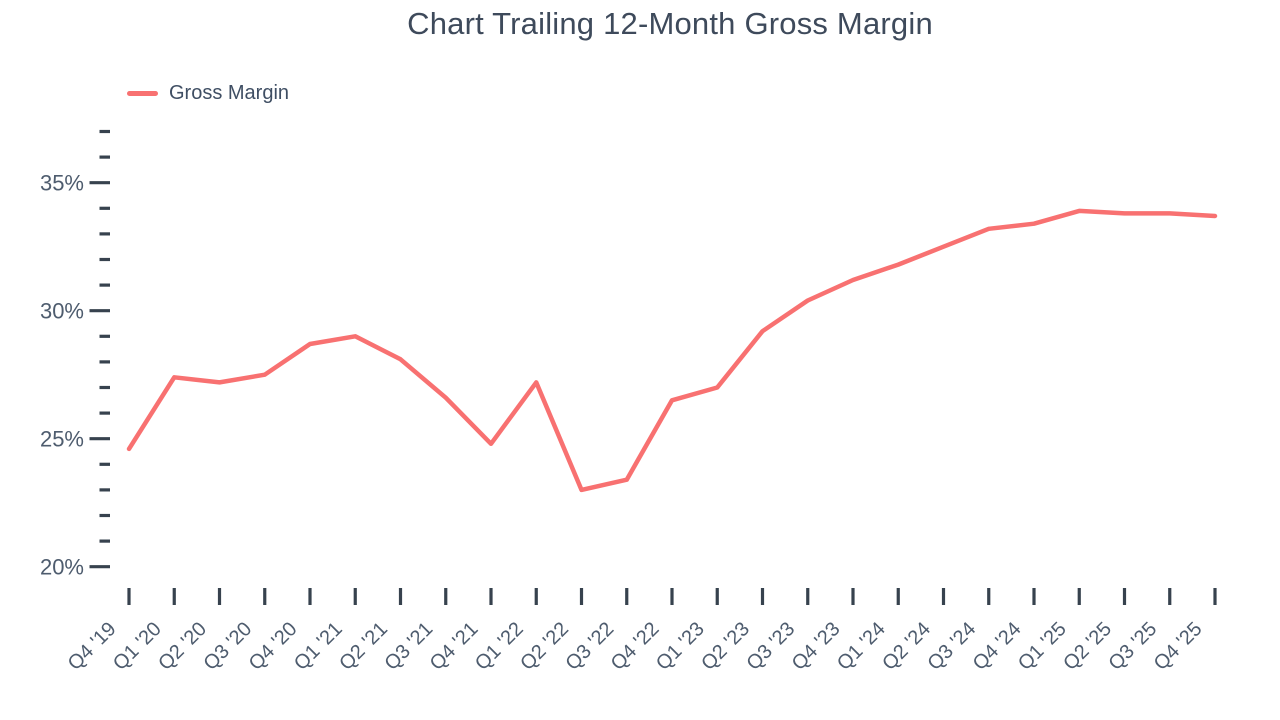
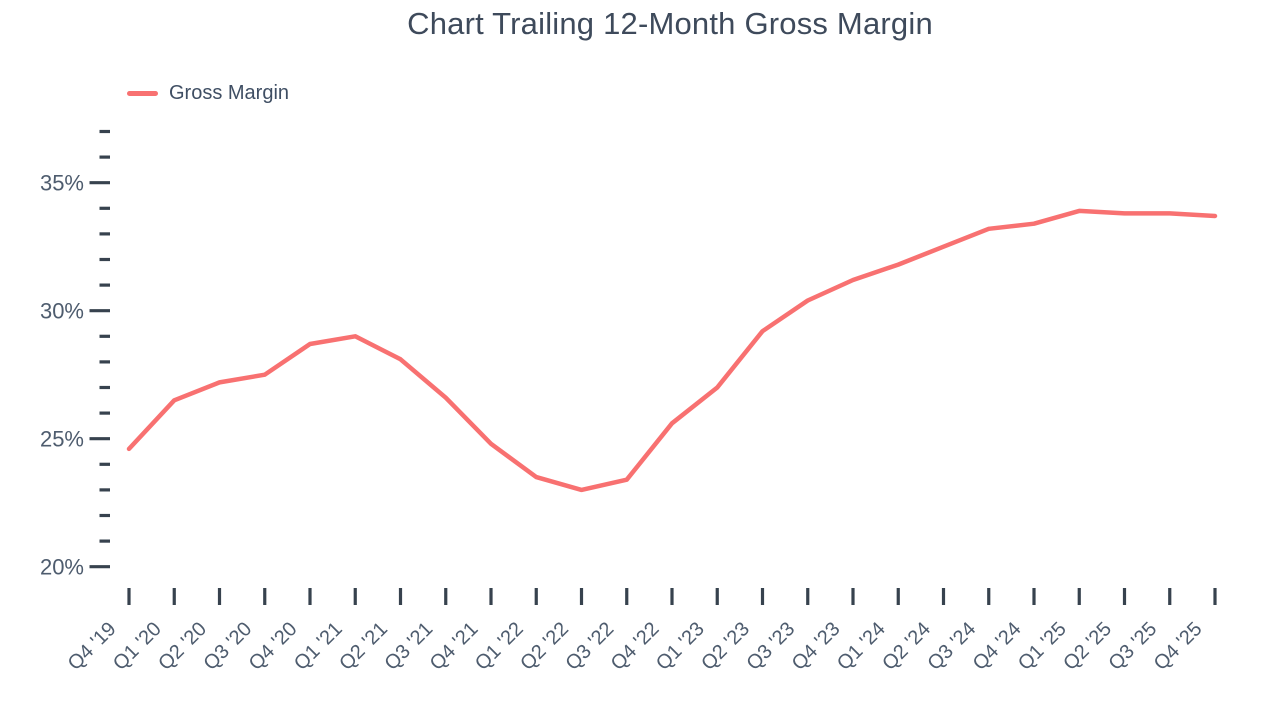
Q1 '20: 27.4% -> 26.5%
Q1 '22: 27.2% -> 23.5%
Q4 '22: 26.5% -> 25.6%
